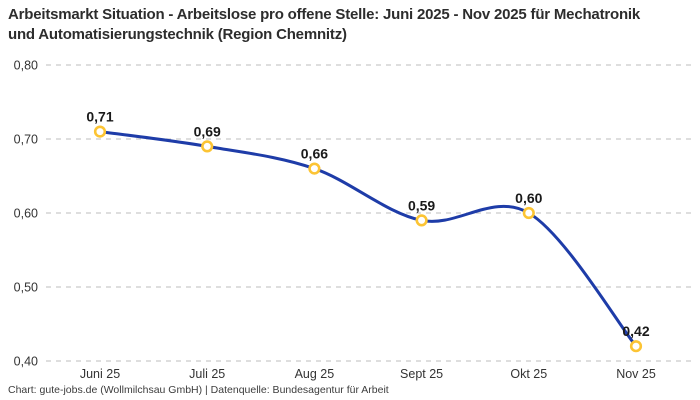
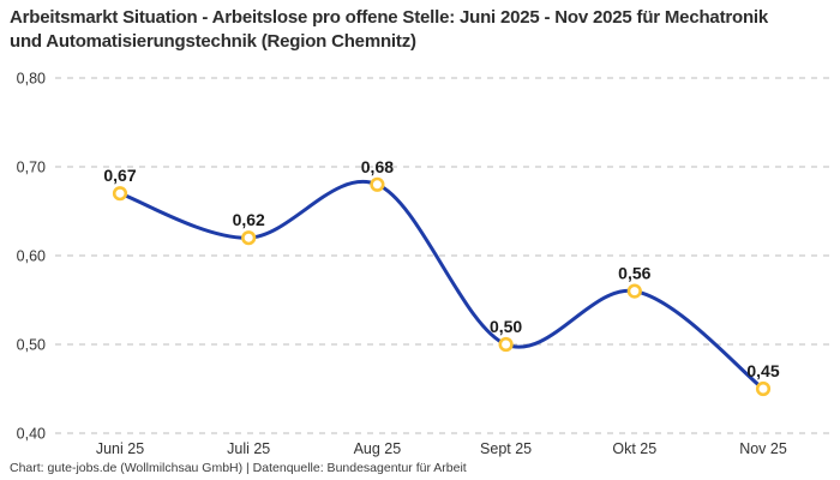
Juni 25: 0,71 -> 0,67
Juli 25: 0,69 -> 0,62
Aug 25: 0,66 -> 0,68
Sept 25: 0,59 -> 0,50
Okt 25: 0,60 -> 0,56
Nov 25: 0,42 -> 0,45
